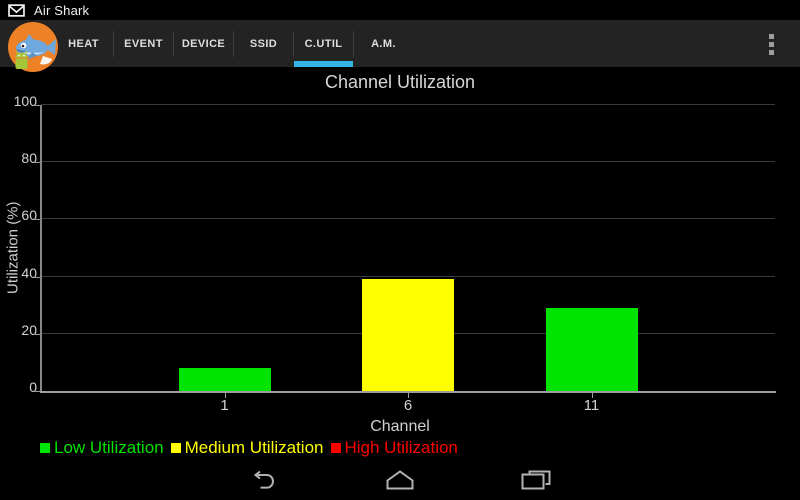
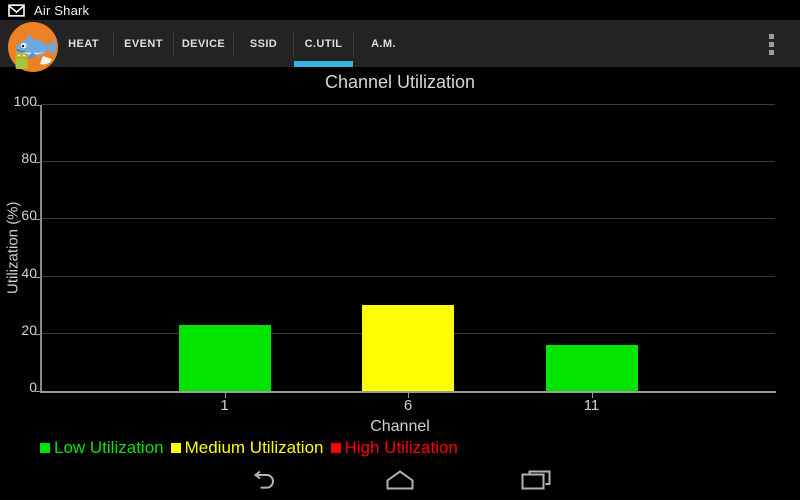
1: 8 -> 23
6: 39 -> 30
11: 29 -> 16
